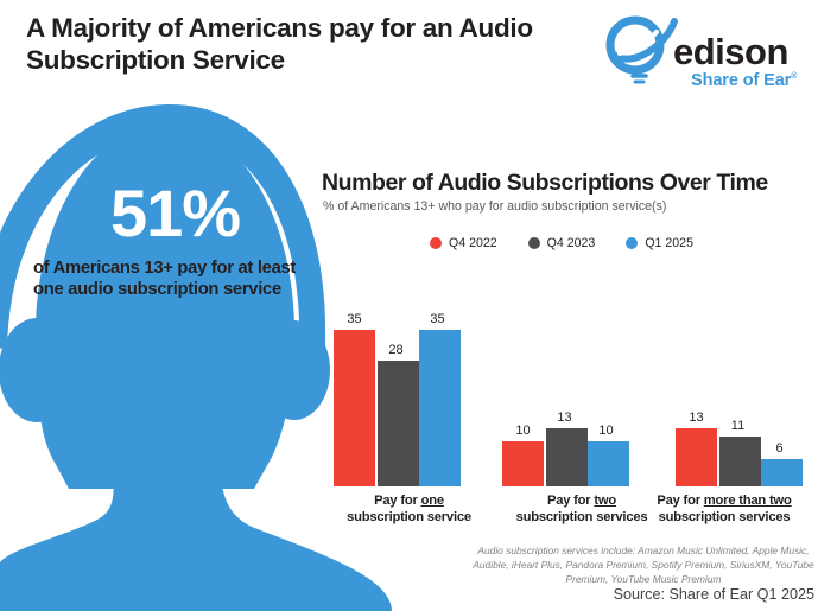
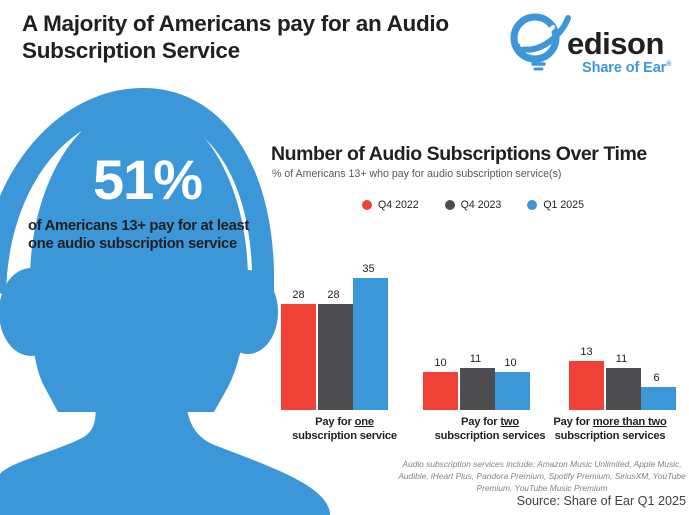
Q4 2022/Pay for one subscription service: 35 -> 28
Q4 2023/Pay for two subscription services: 13 -> 11
